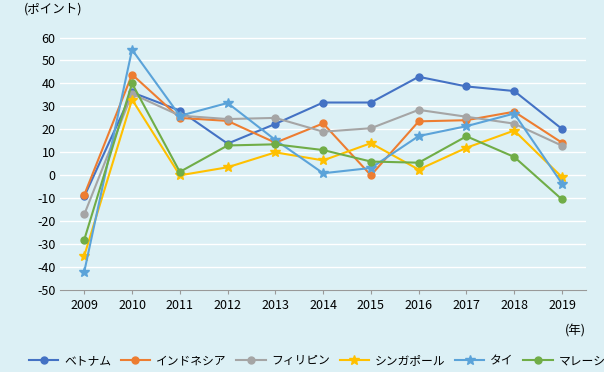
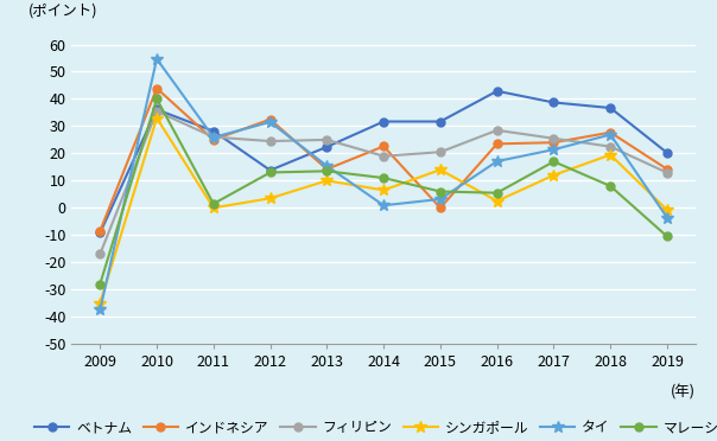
タイ/2009: -41.9 -> -37.5
インドネシア/2012: 23.7 -> 32.5
